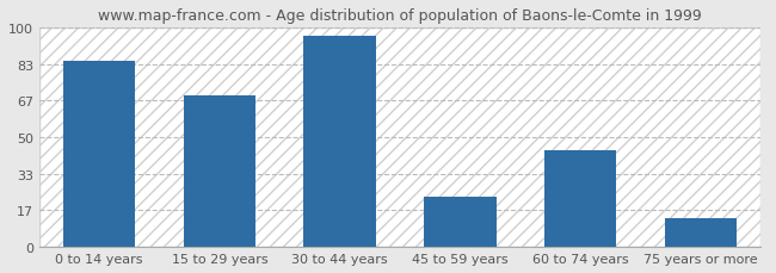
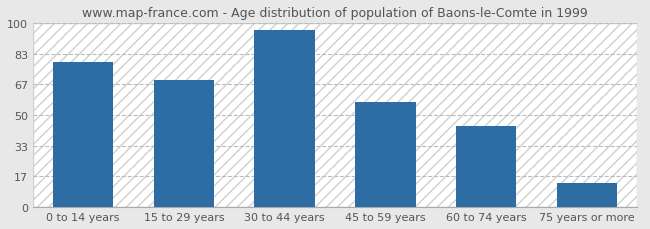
0 to 14 years: 85 -> 79
45 to 59 years: 23 -> 57
